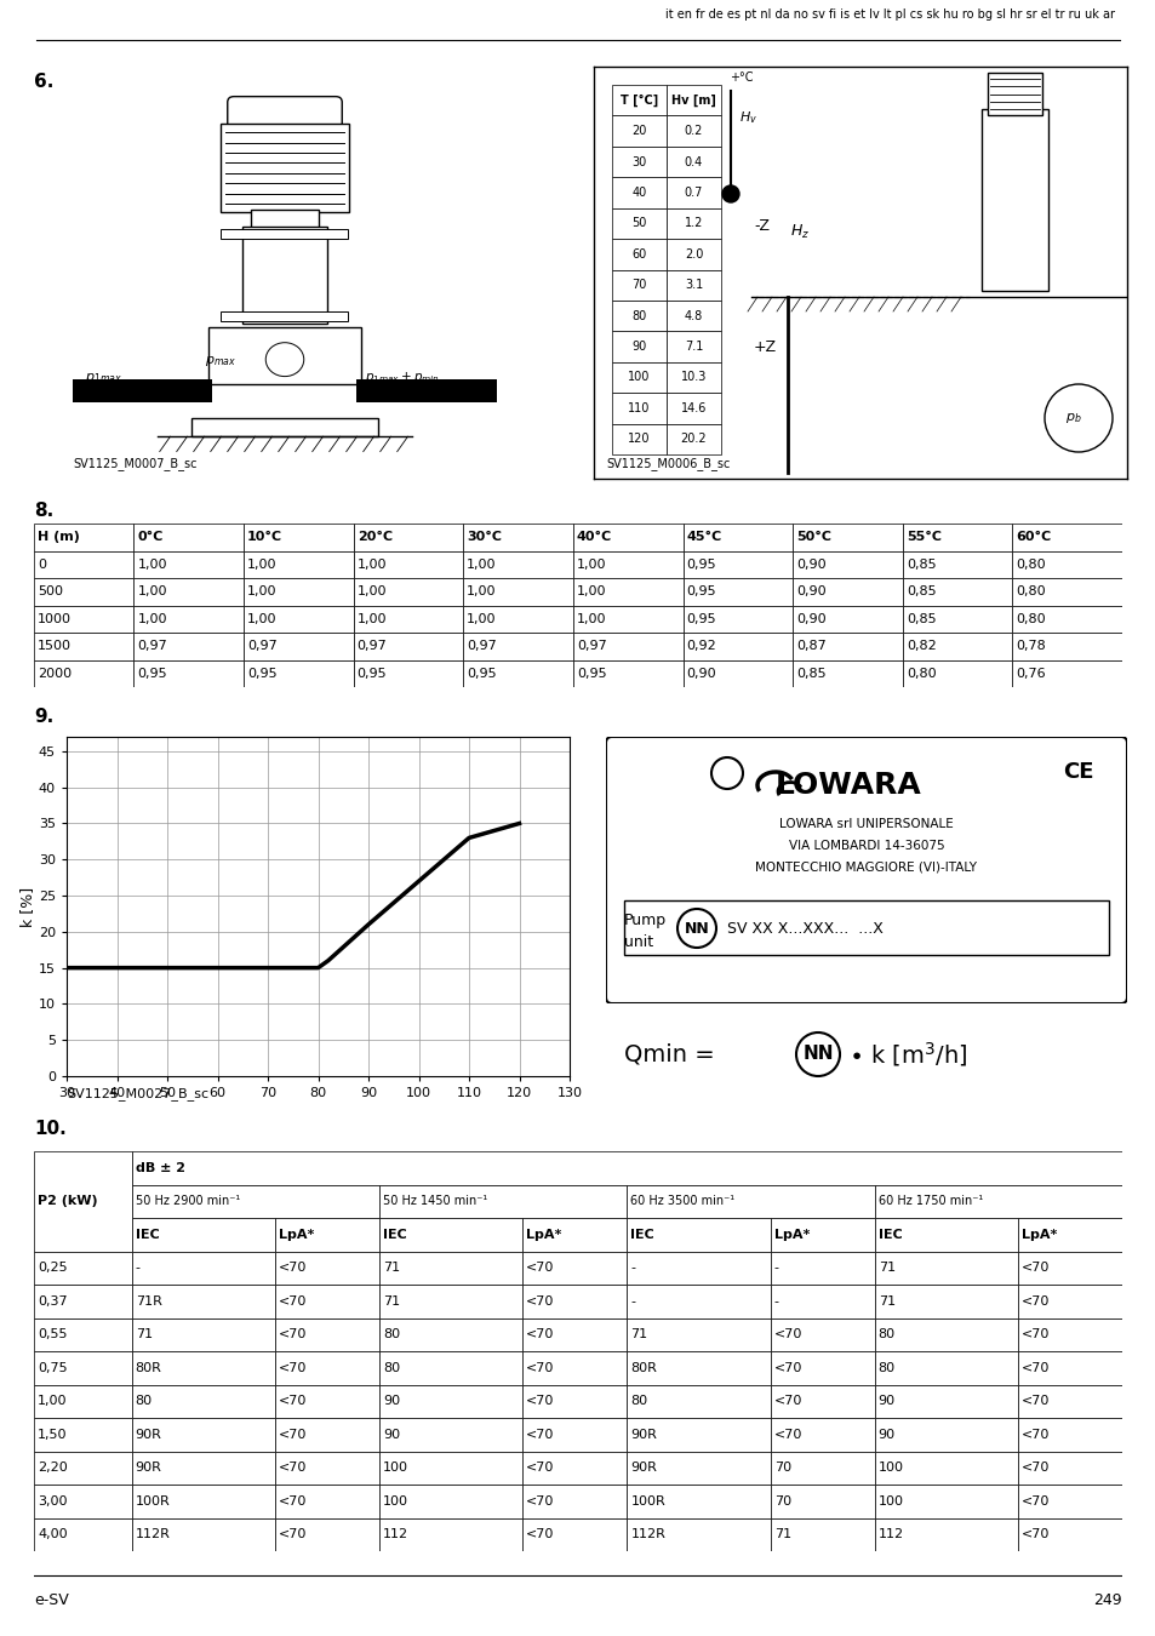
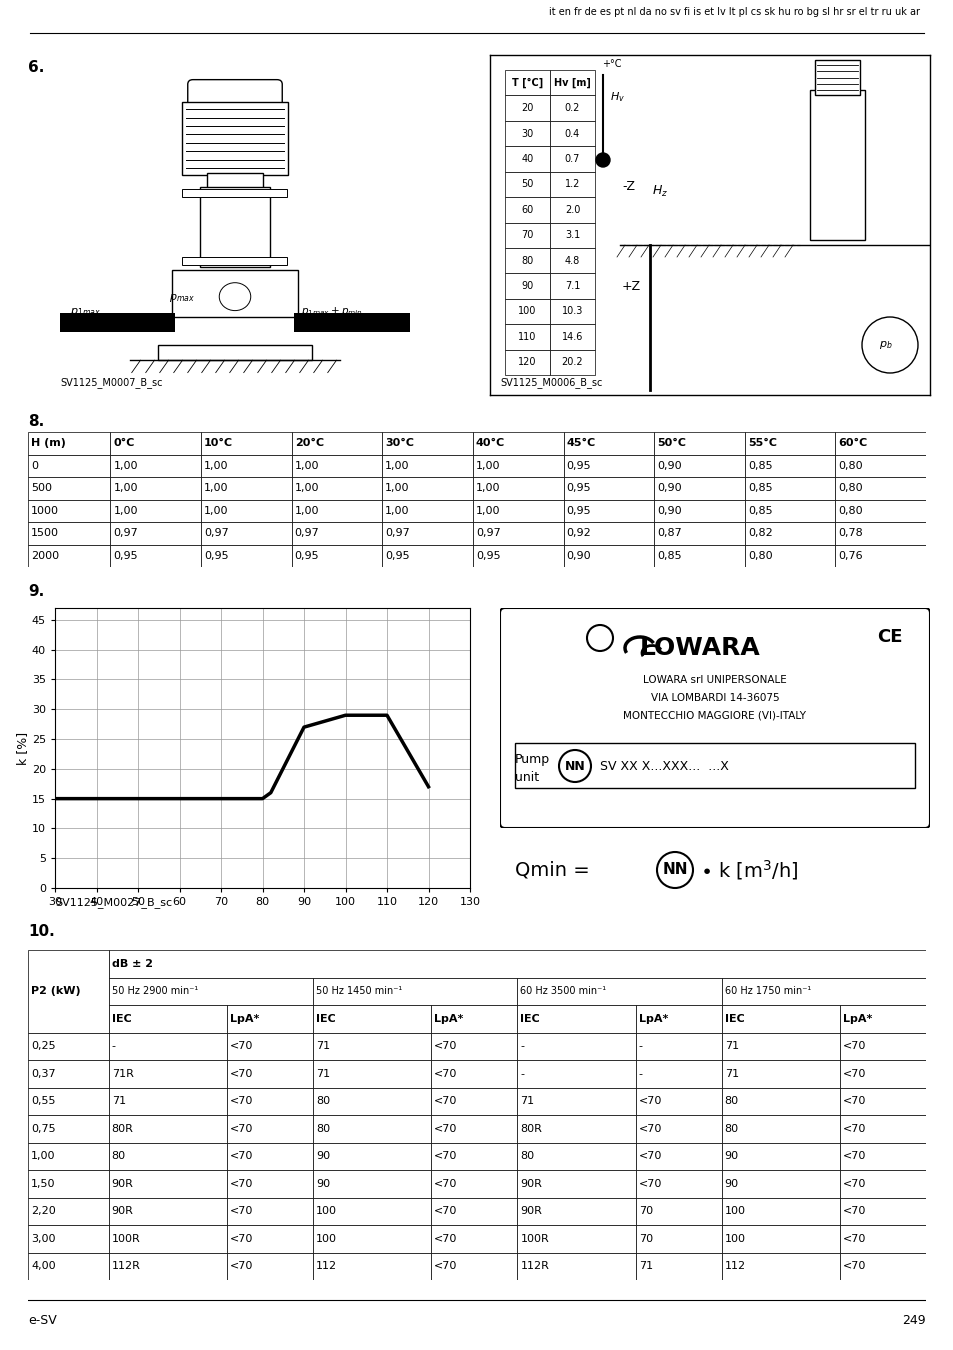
90: 21 -> 27
100: 27 -> 29
110: 33 -> 29
120: 35 -> 17
